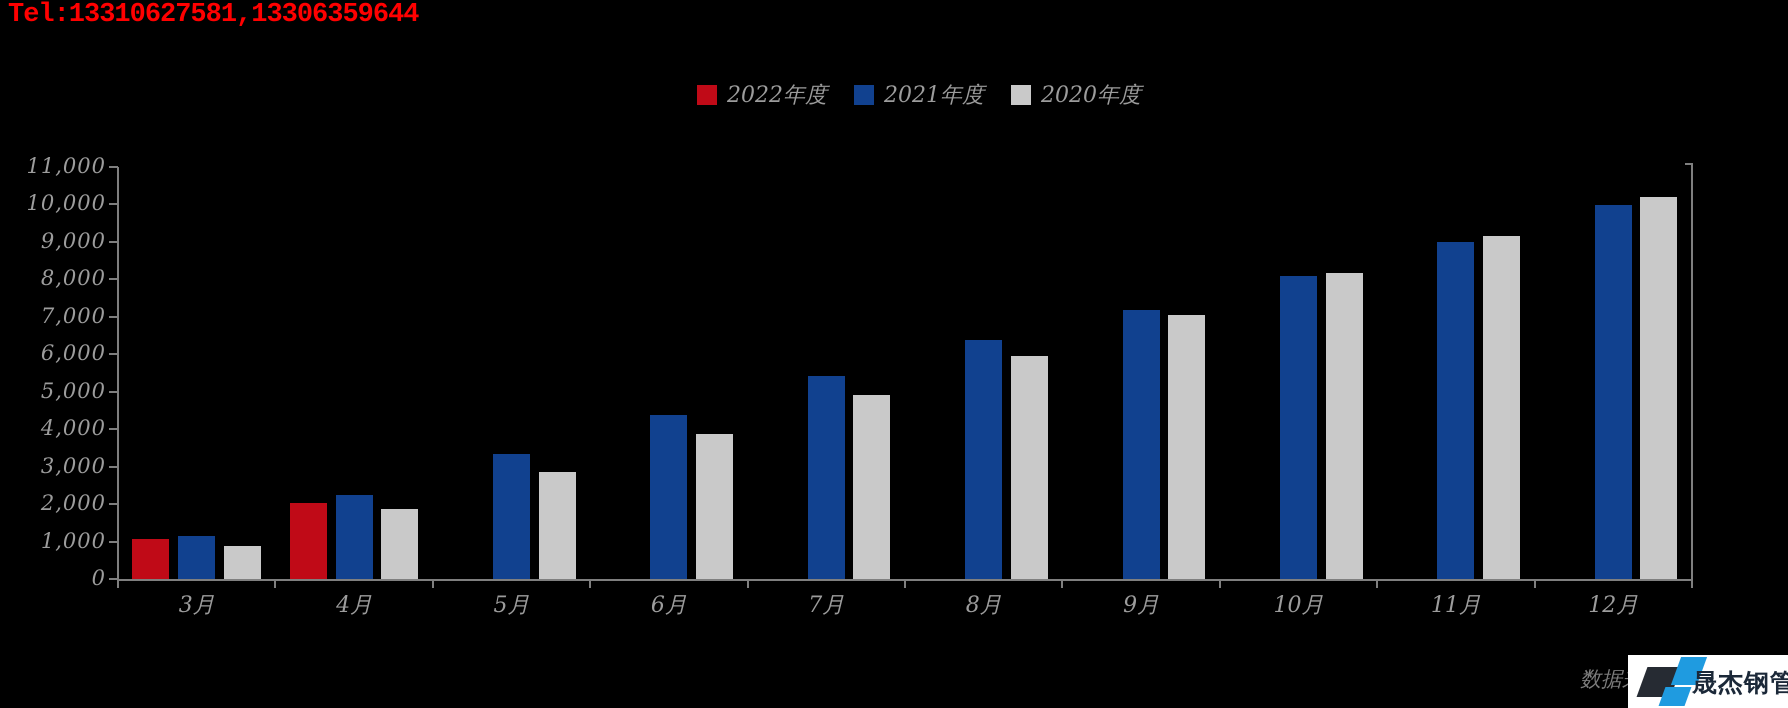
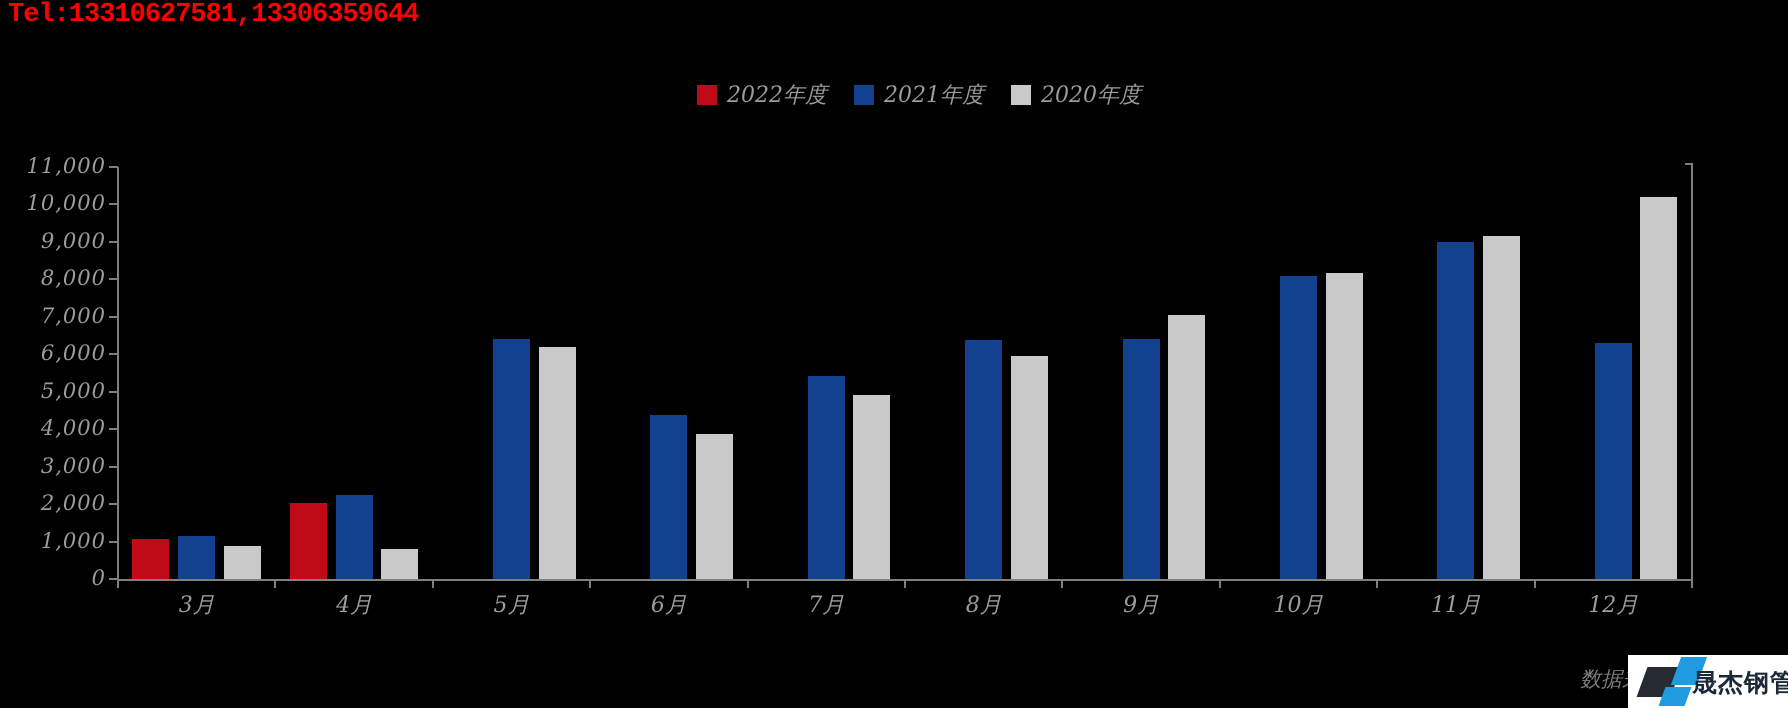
2020年度/4月: 1900 -> 800
2021年度/5月: 3400 -> 6400
2020年度/5月: 2800 -> 6200
2021年度/9月: 7200 -> 6400
2021年度/12月: 10000 -> 6300
